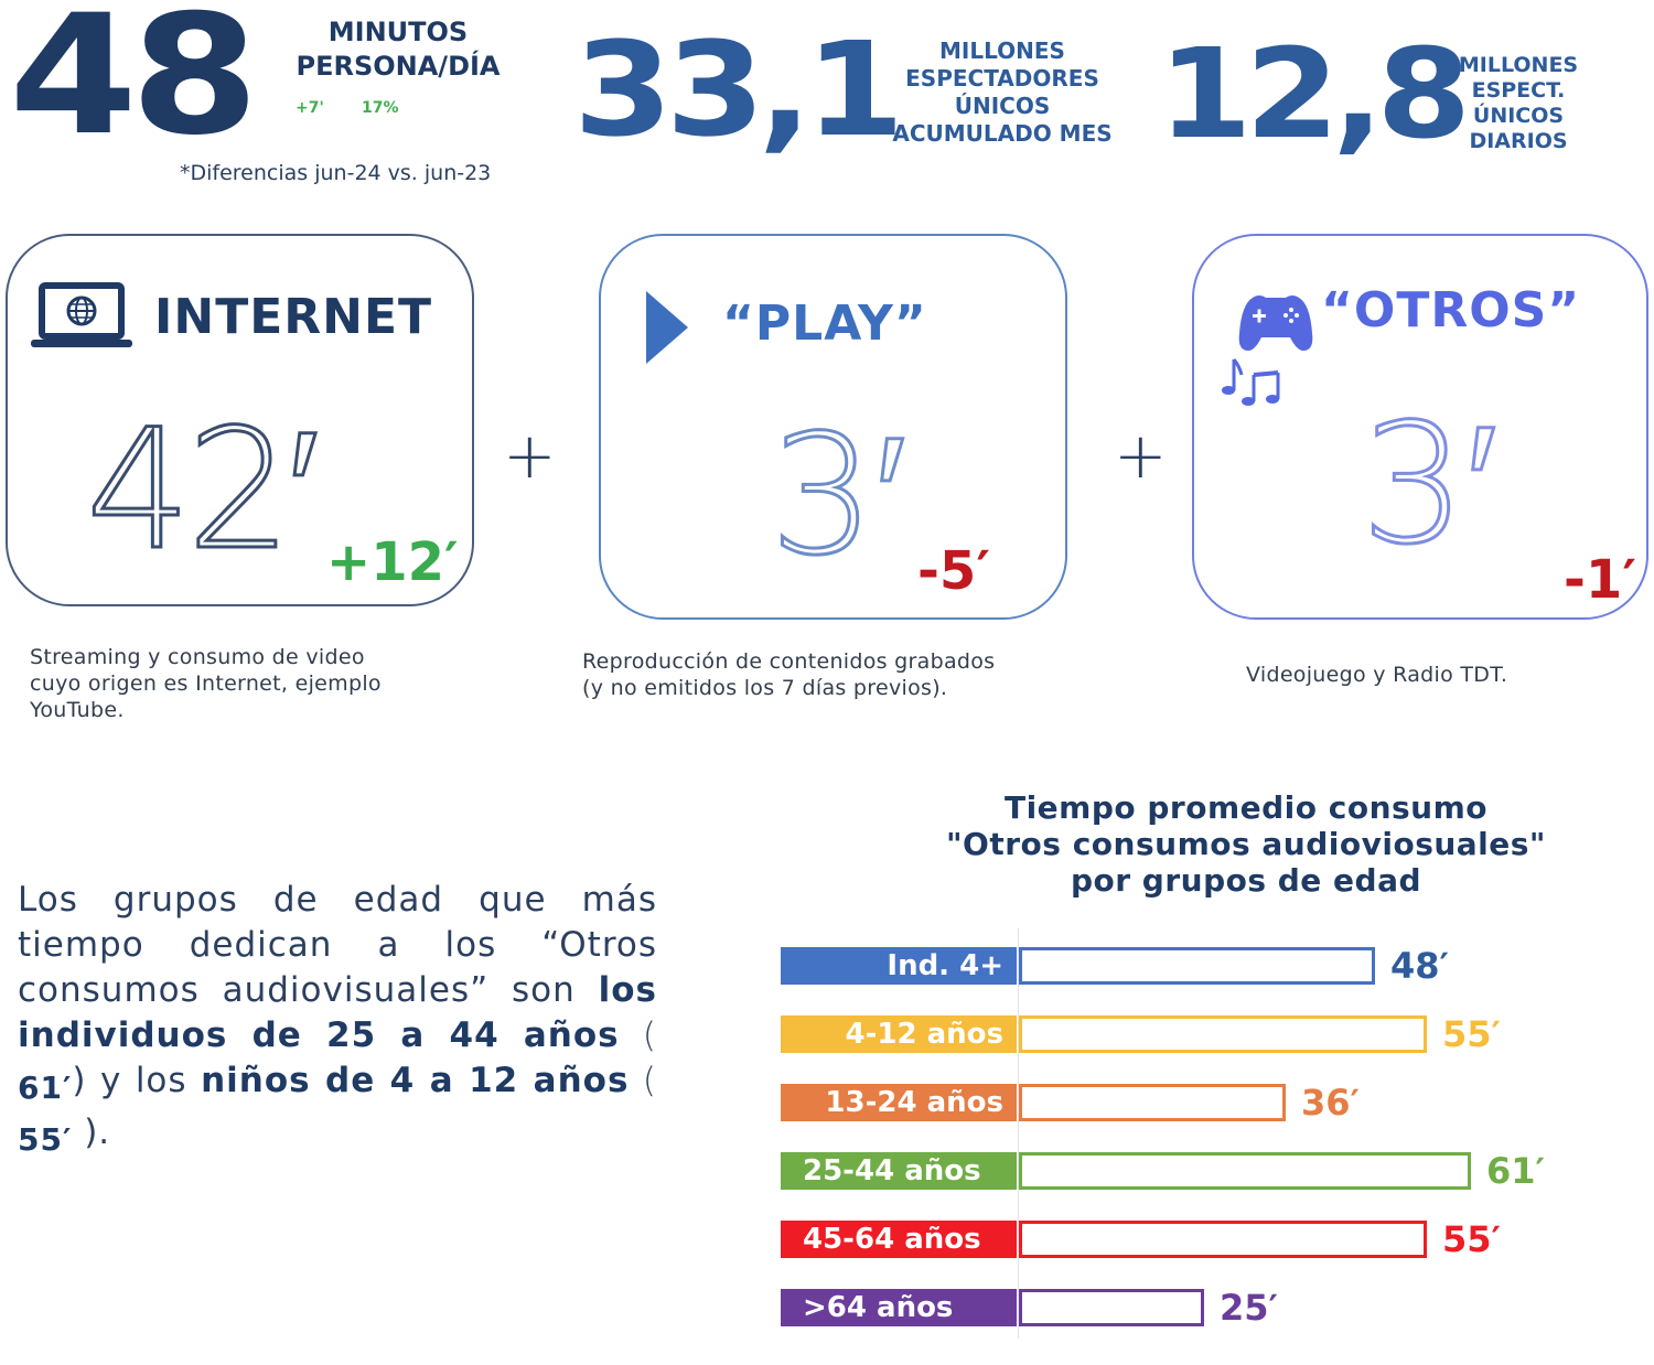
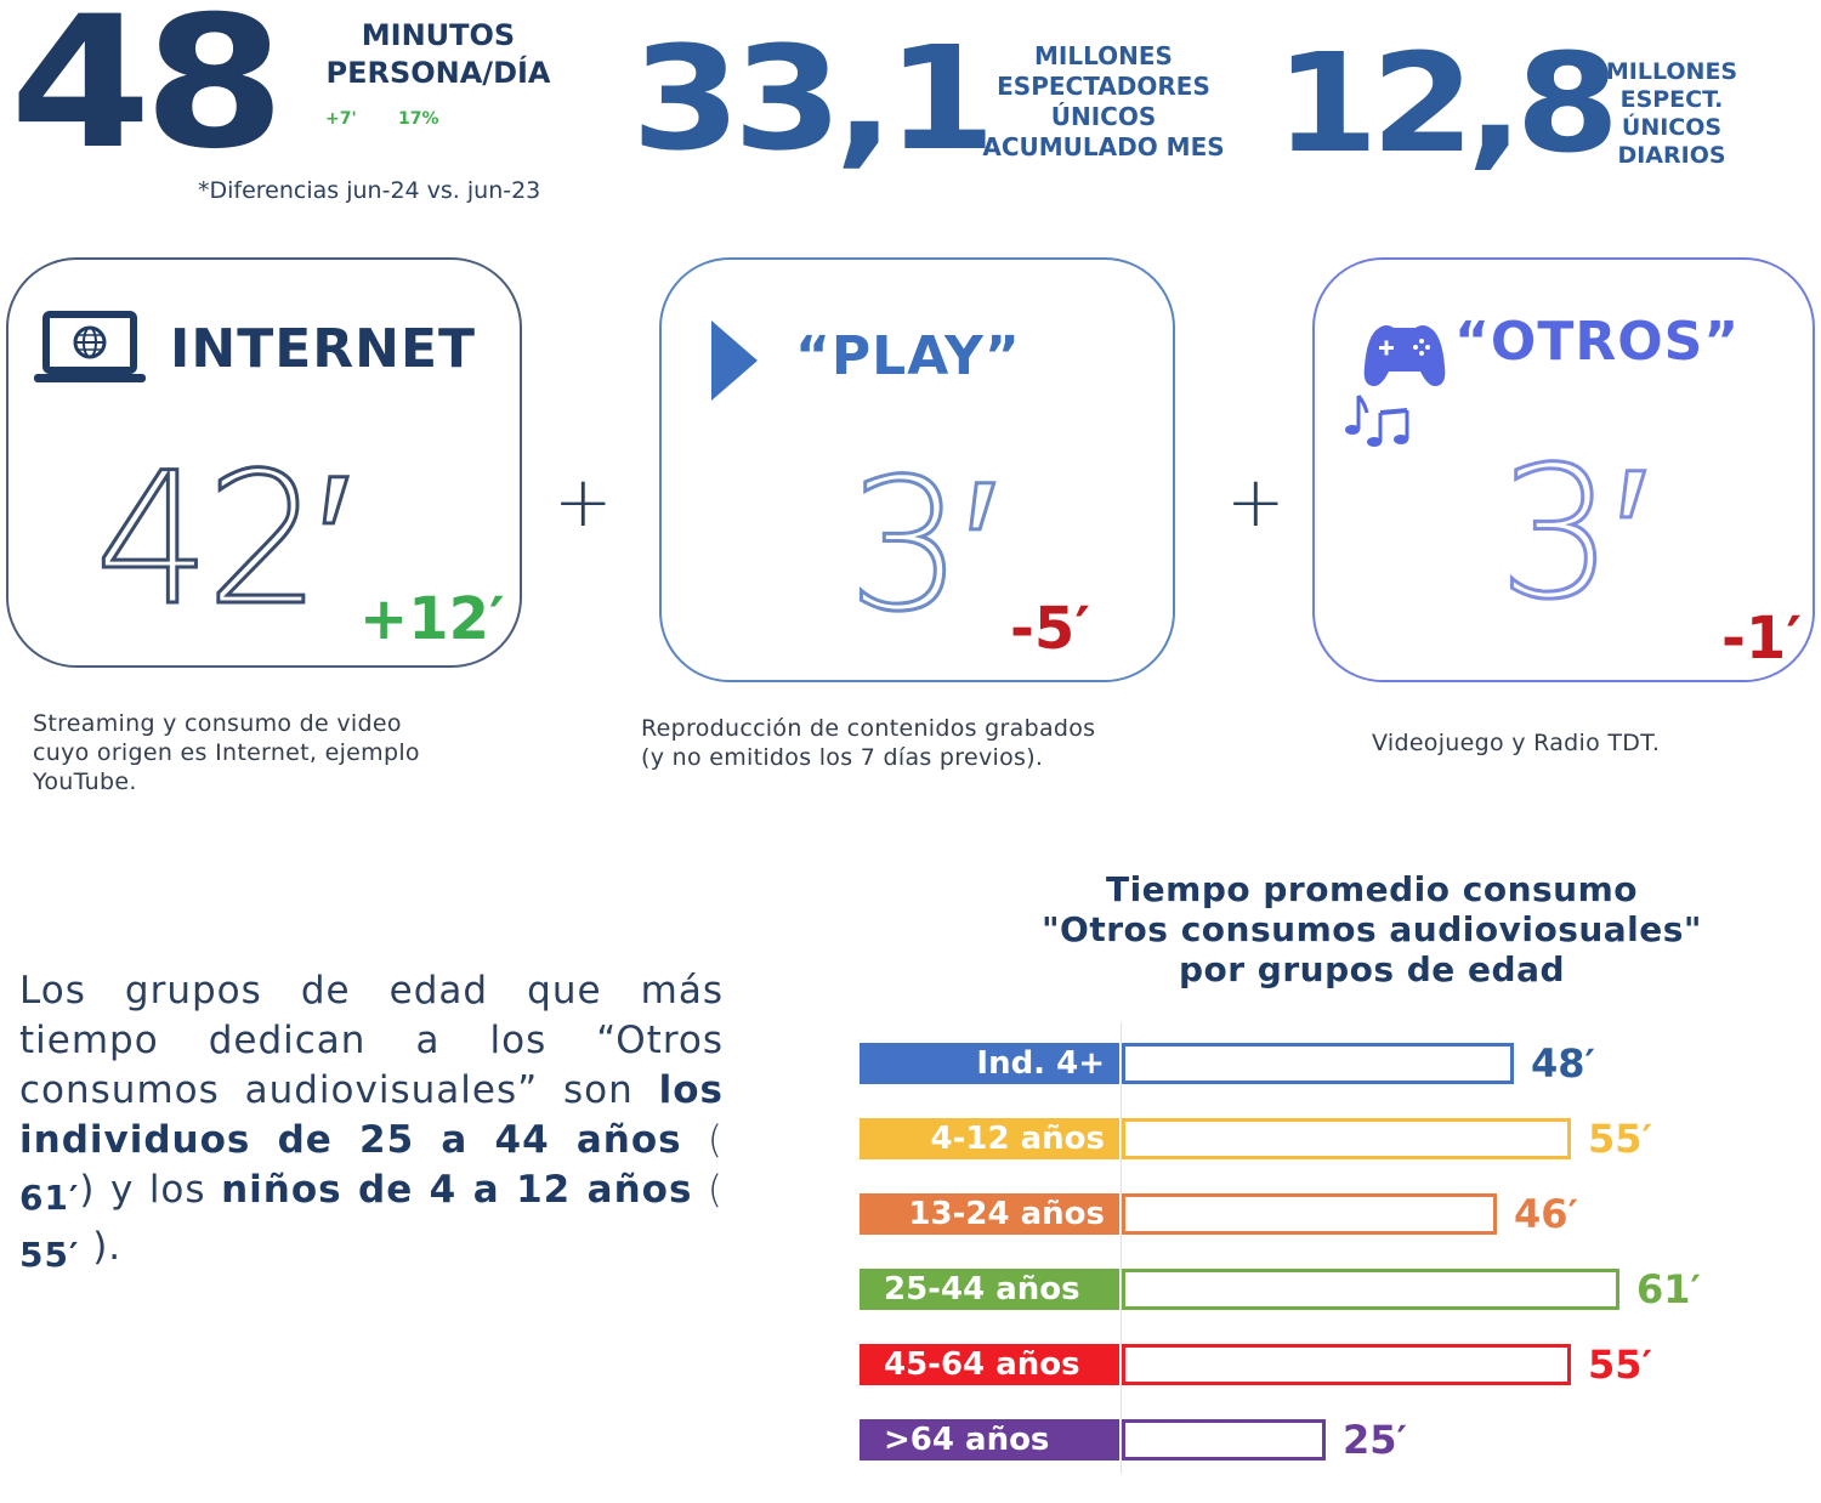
13-24 años: 36 -> 46
